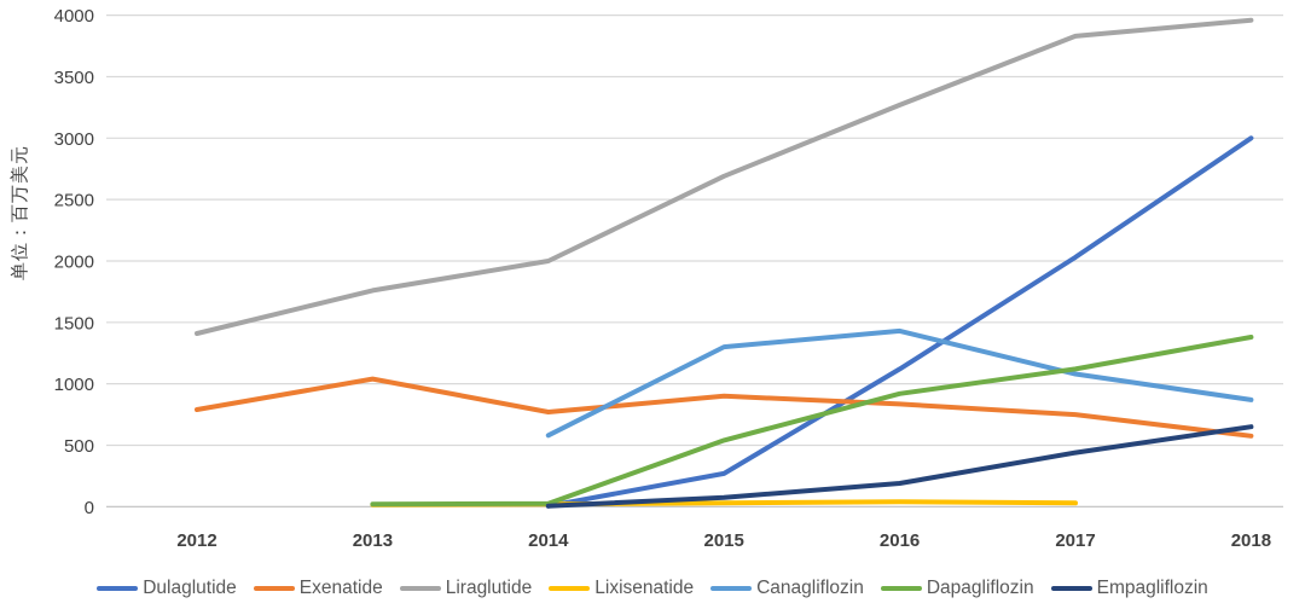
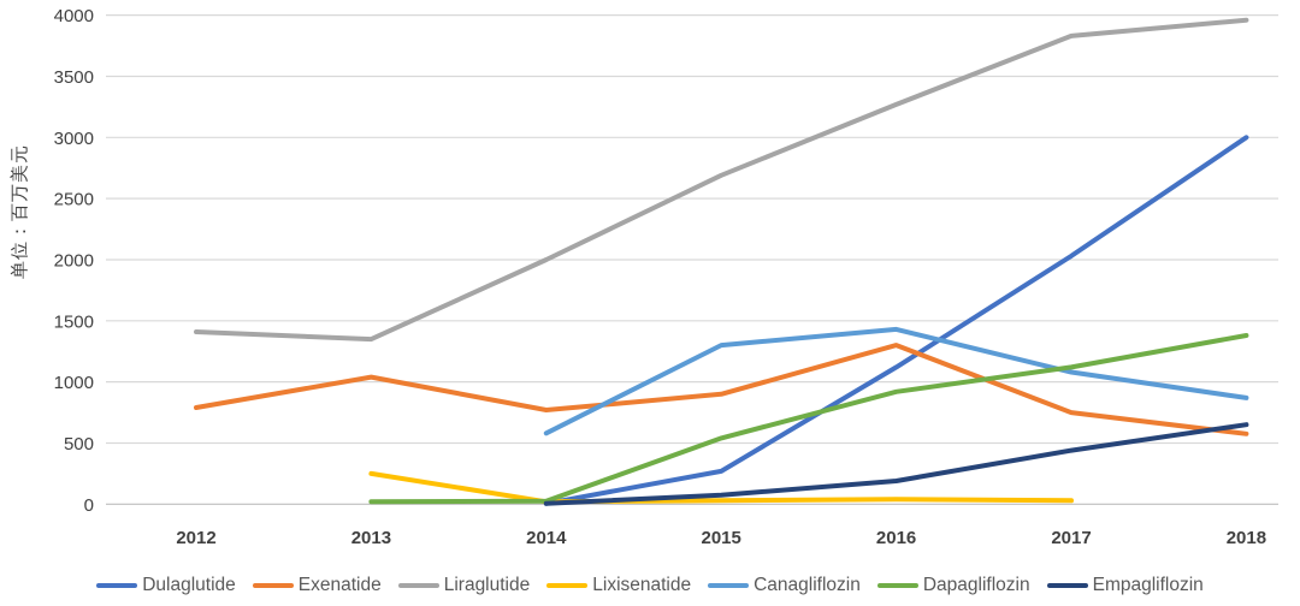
Liraglutide/2013: 1760 -> 1350
Lixisenatide/2013: 20 -> 250
Exenatide/2016: 840 -> 1300
